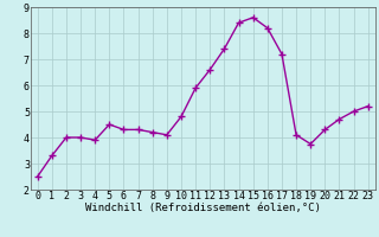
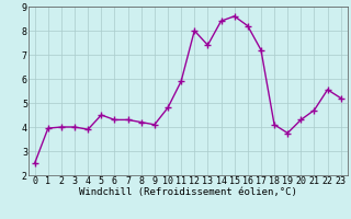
1: 3.30 -> 3.95
12: 6.60 -> 8.00
22: 5.00 -> 5.55
